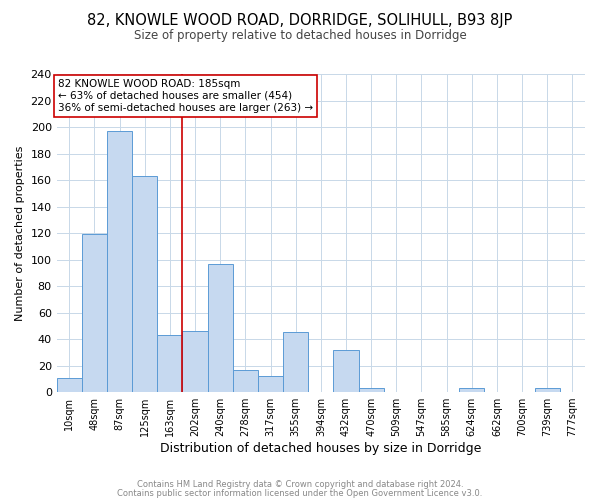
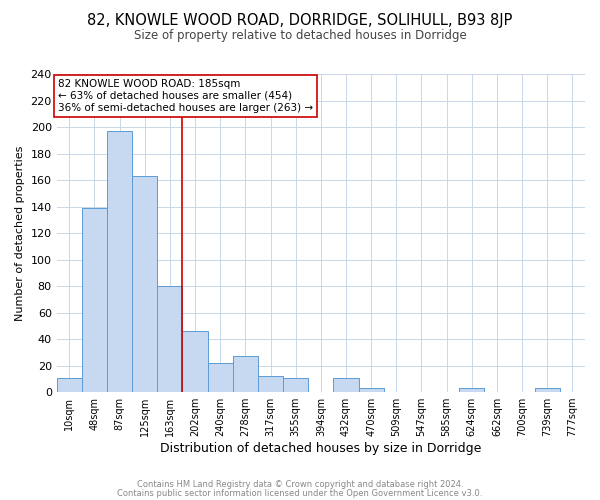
48sqm: 119 -> 139
163sqm: 43 -> 80
240sqm: 97 -> 22
278sqm: 17 -> 27
355sqm: 45 -> 11
432sqm: 32 -> 11
